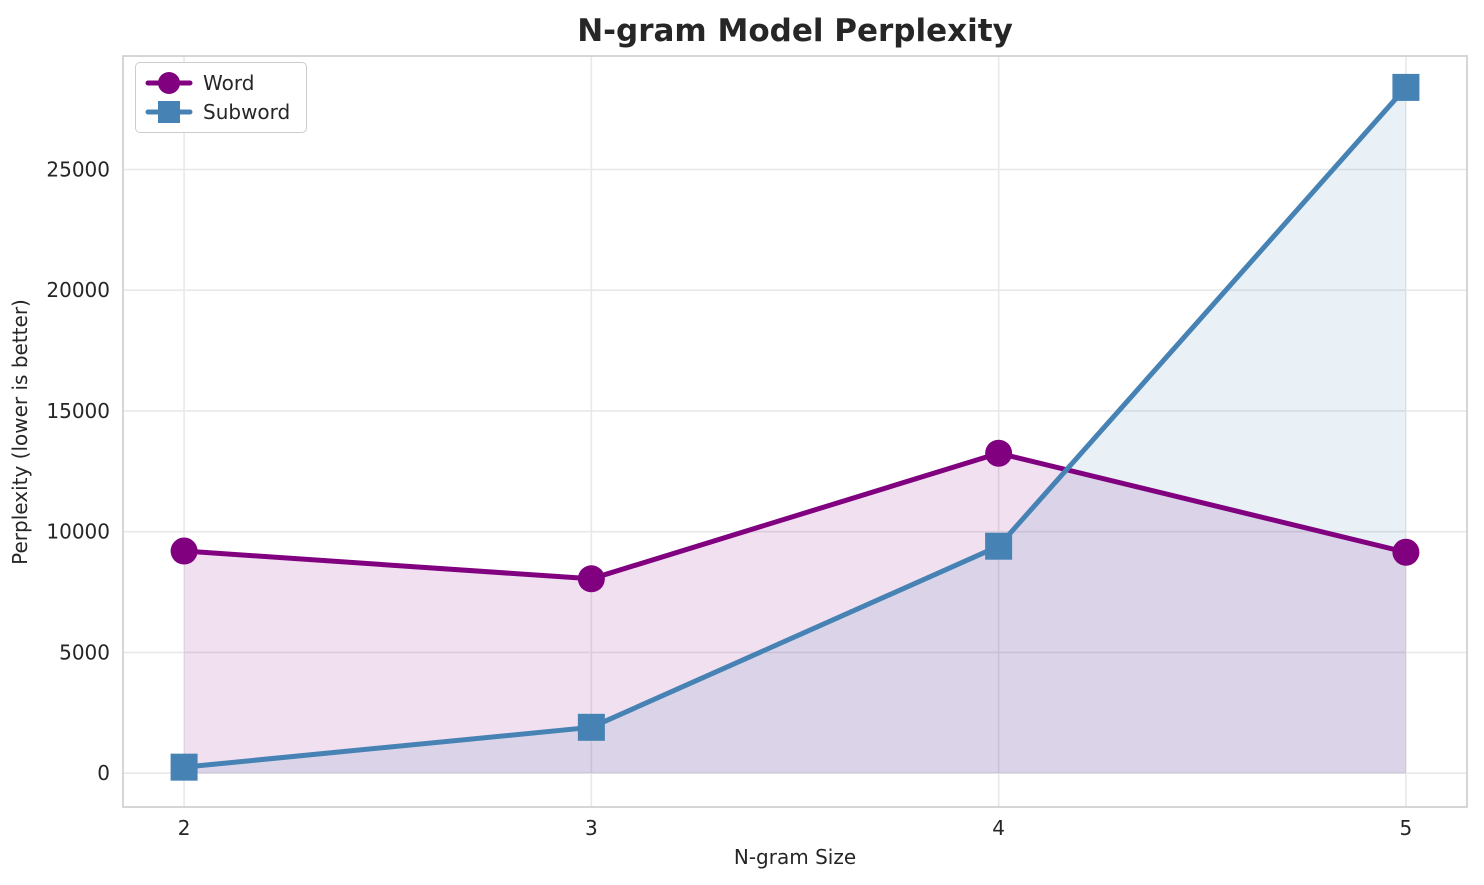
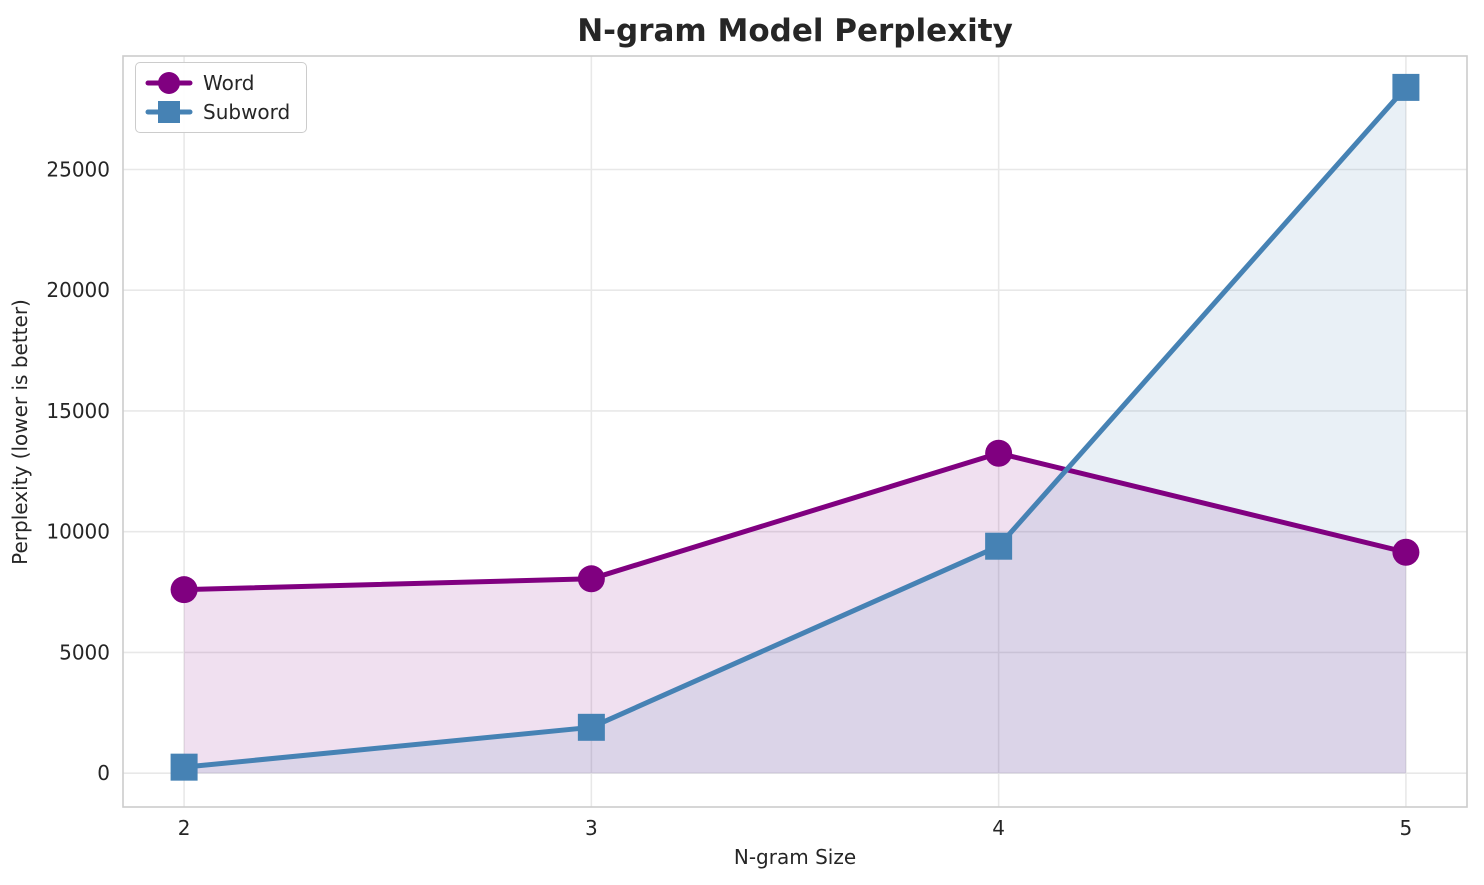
Word/2: 9200 -> 7600
